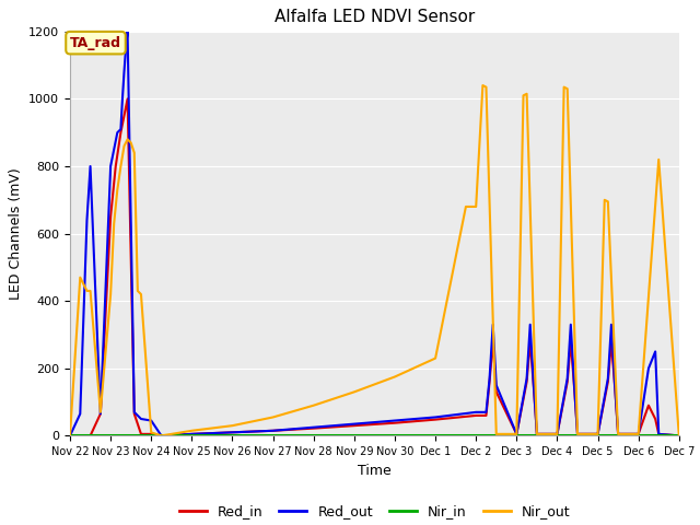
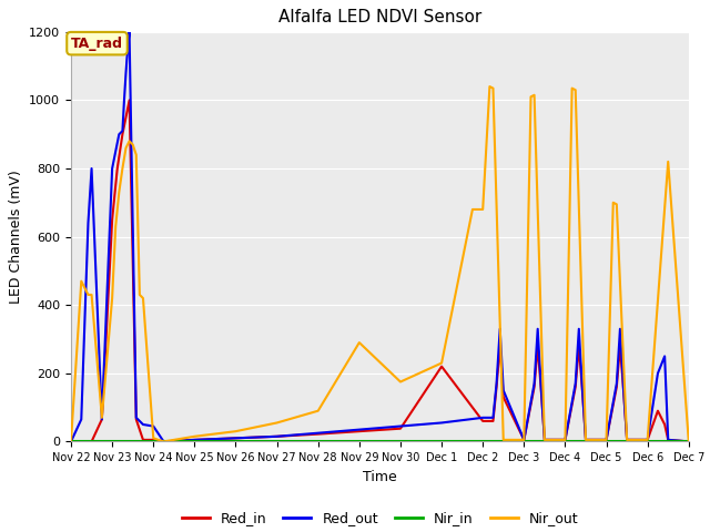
Nir_out/Nov 29: 130 -> 290
Red_in/Dec 1: 48 -> 220
